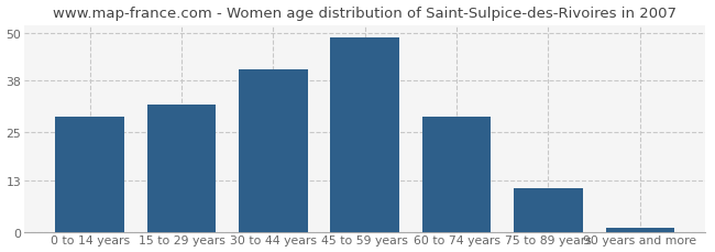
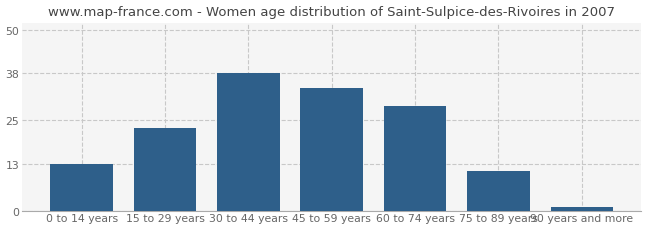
0 to 14 years: 29 -> 13
15 to 29 years: 32 -> 23
30 to 44 years: 41 -> 38
45 to 59 years: 49 -> 34
